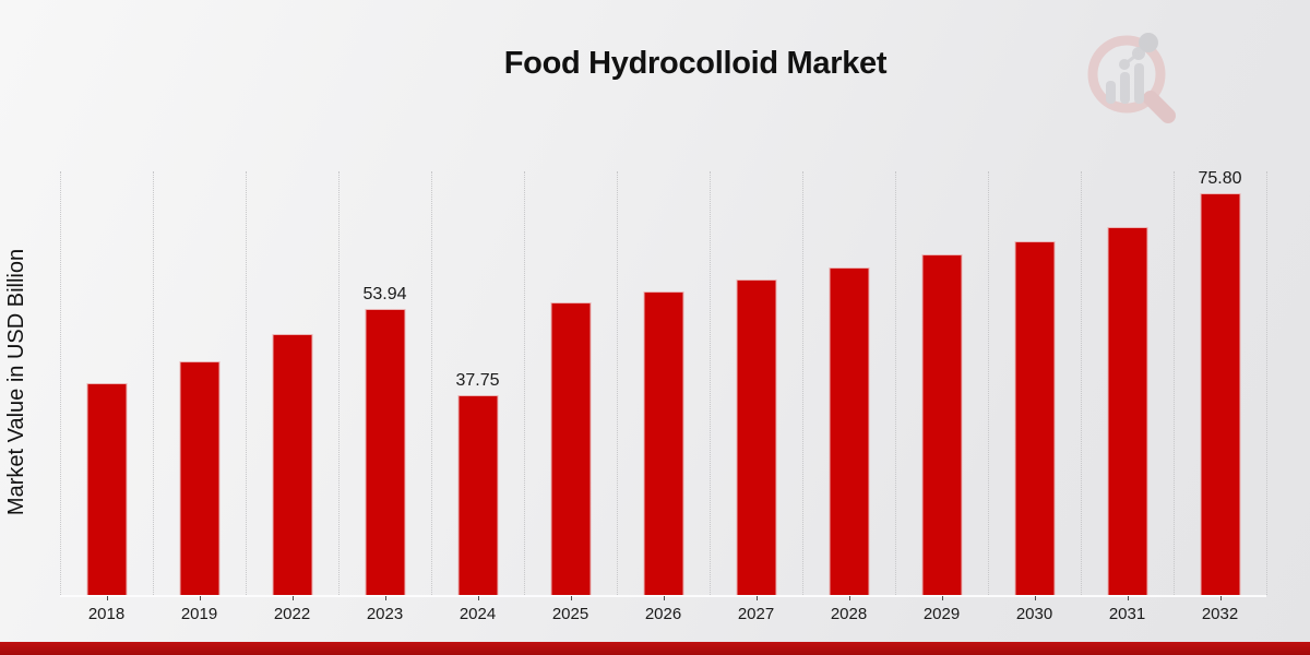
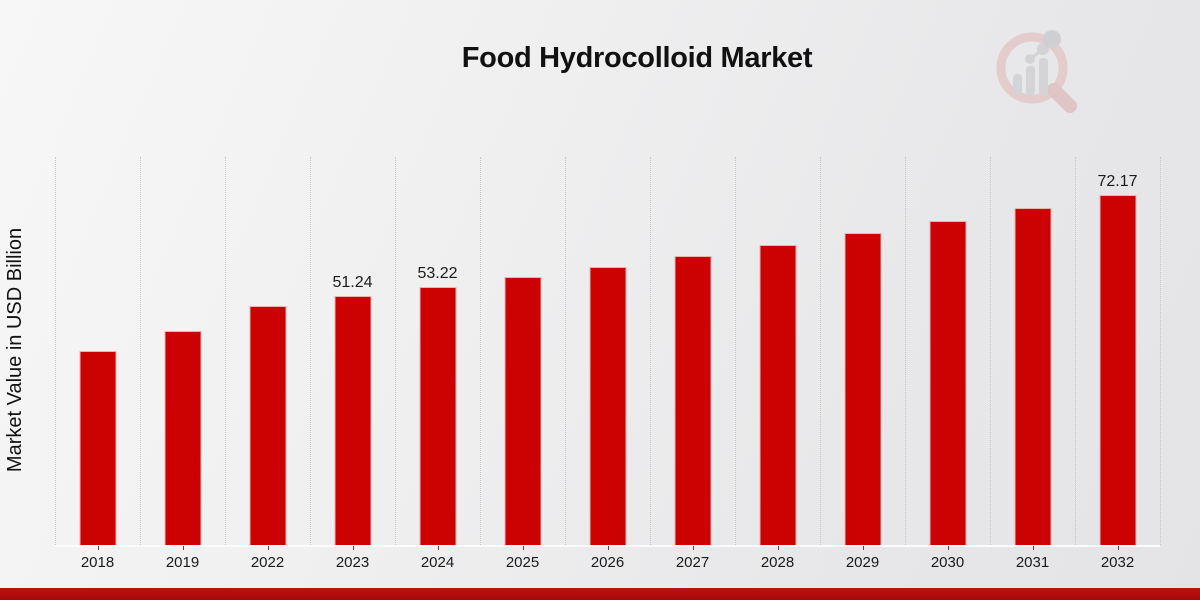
2023: 53.94 -> 51.24
2024: 37.75 -> 53.22
2032: 75.80 -> 72.17
